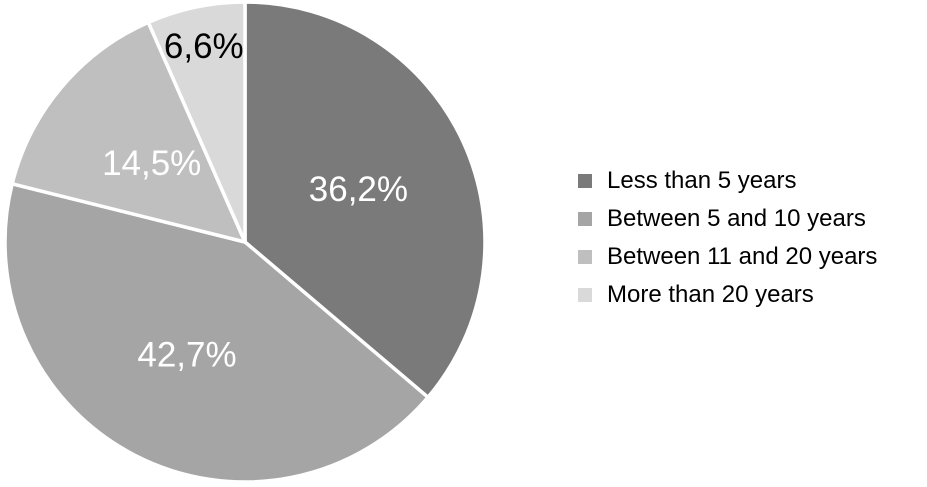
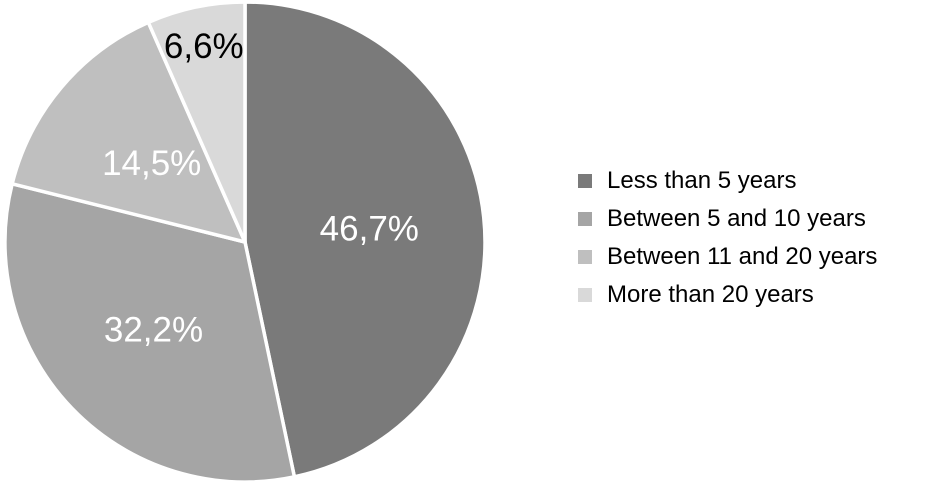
Less than 5 years: 36,2% -> 46,7%
Between 5 and 10 years: 42,7% -> 32,2%
